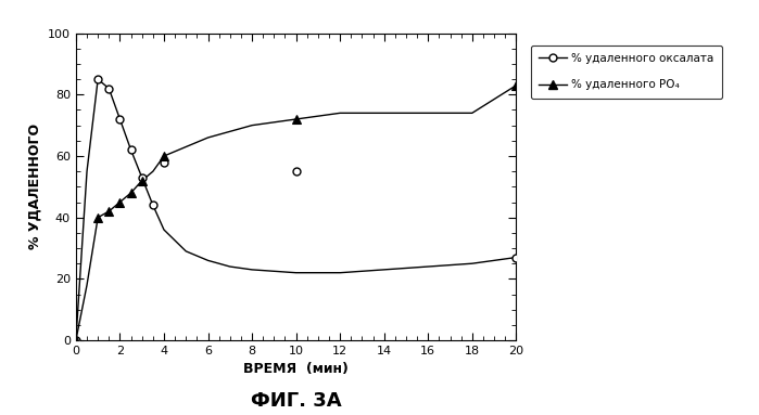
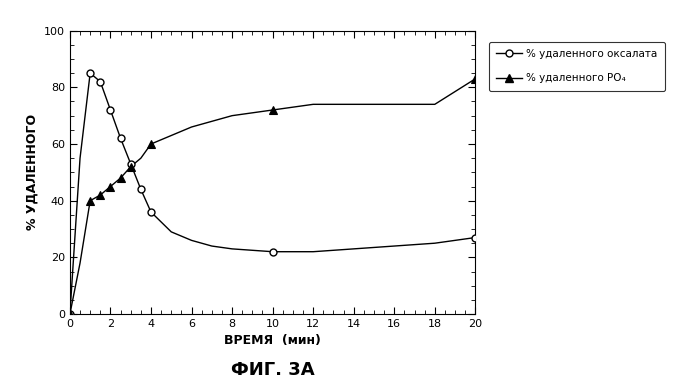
% удаленного оксалата/4: 58 -> 36
% удаленного оксалата/10: 55 -> 22
